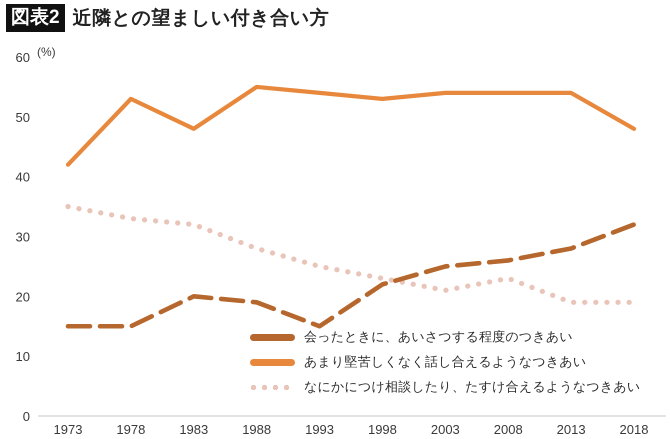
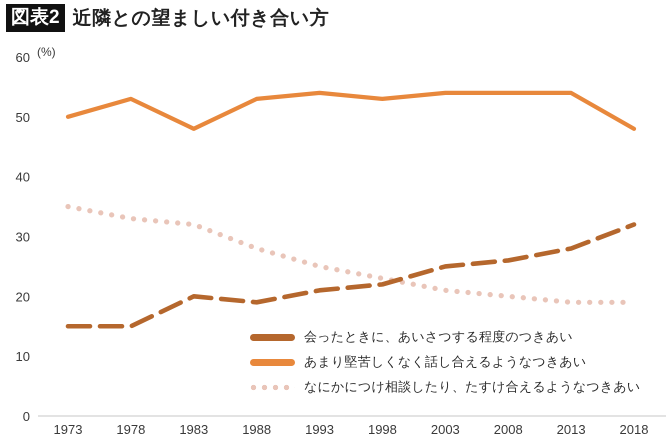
あまり堅苦しくなく話し合えるようなつきあい/1973: 42 -> 50
あまり堅苦しくなく話し合えるようなつきあい/1988: 55 -> 53
会ったときに、あいさつする程度のつきあい/1993: 15 -> 21
なにかにつけ相談したり、たすけ合えるようなつきあい/2008: 23 -> 20
